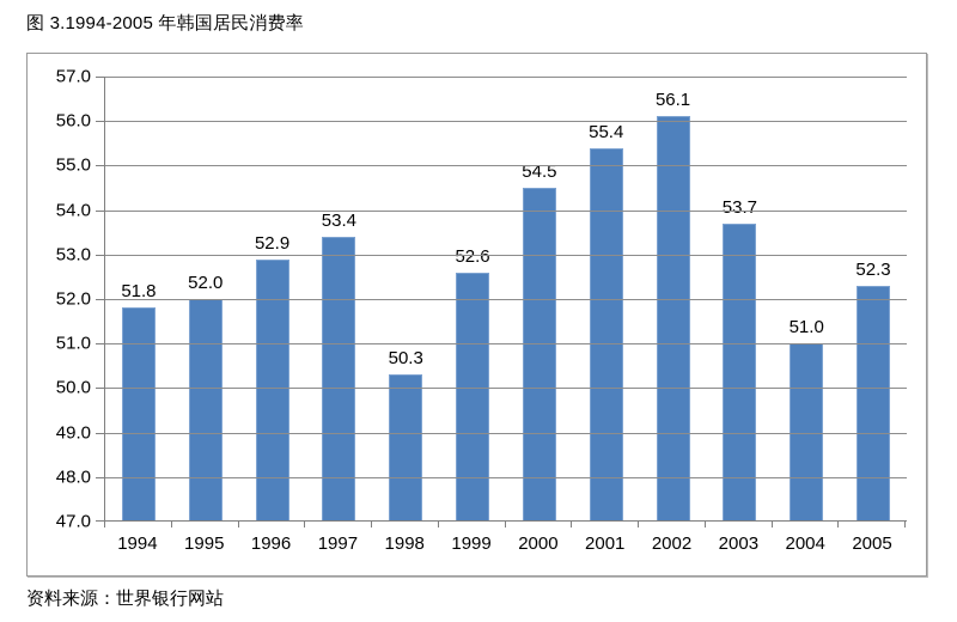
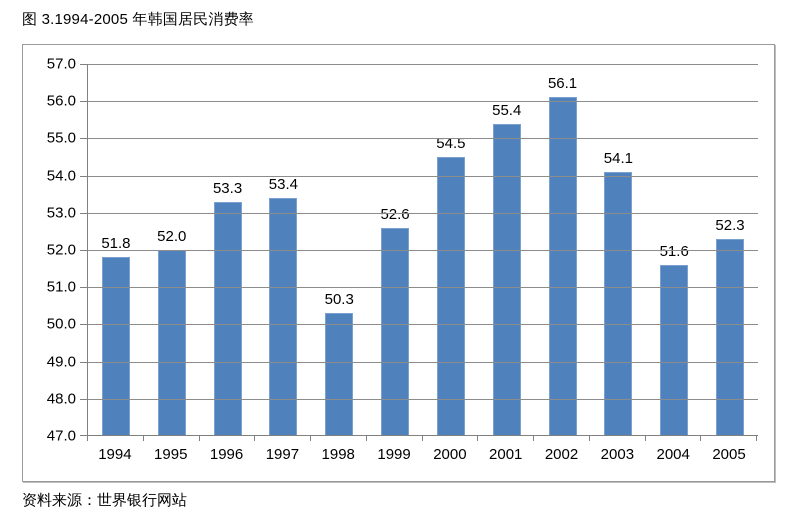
1996: 52.9 -> 53.3
2003: 53.7 -> 54.1
2004: 51.0 -> 51.6
